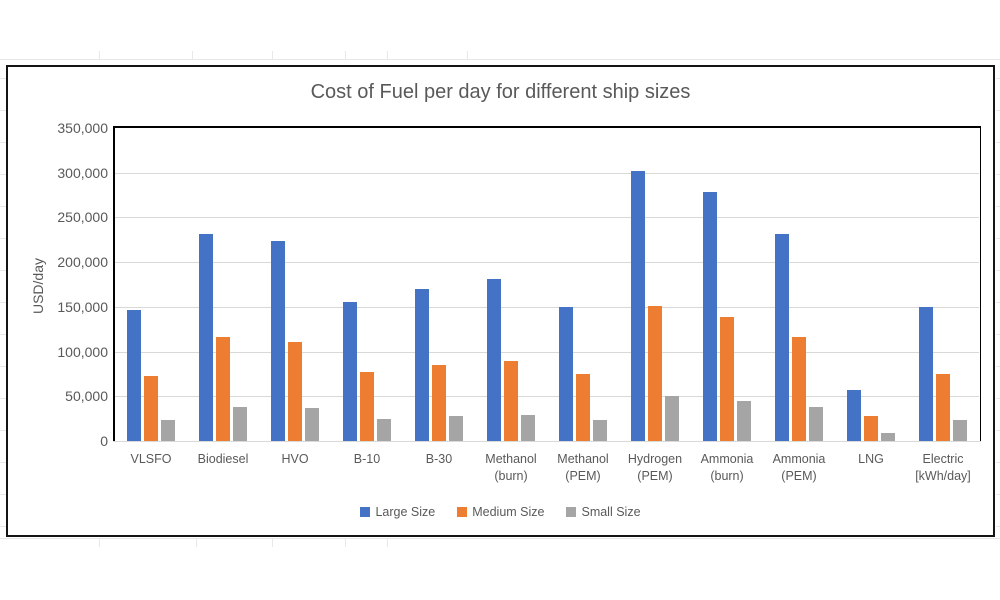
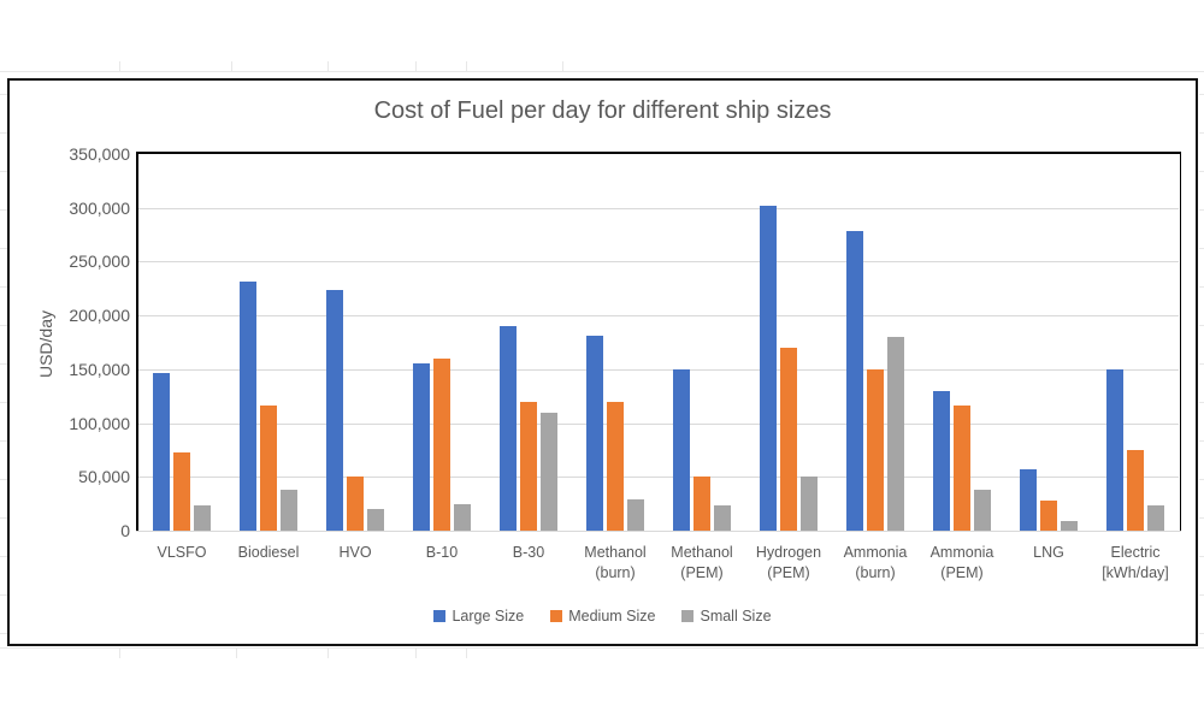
Medium Size/HVO: 110000 -> 50000
Small Size/HVO: 40000 -> 20000
Medium Size/B-10: 80000 -> 160000
Large Size/B-30: 170000 -> 190000
Medium Size/B-30: 80000 -> 120000
Small Size/B-30: 30000 -> 110000
Medium Size/Methanol (burn): 90000 -> 120000
Medium Size/Methanol (PEM): 80000 -> 50000
Medium Size/Hydrogen (PEM): 150000 -> 170000
Medium Size/Ammonia (burn): 140000 -> 150000
Small Size/Ammonia (burn): 40000 -> 180000
Large Size/Ammonia (PEM): 230000 -> 130000
